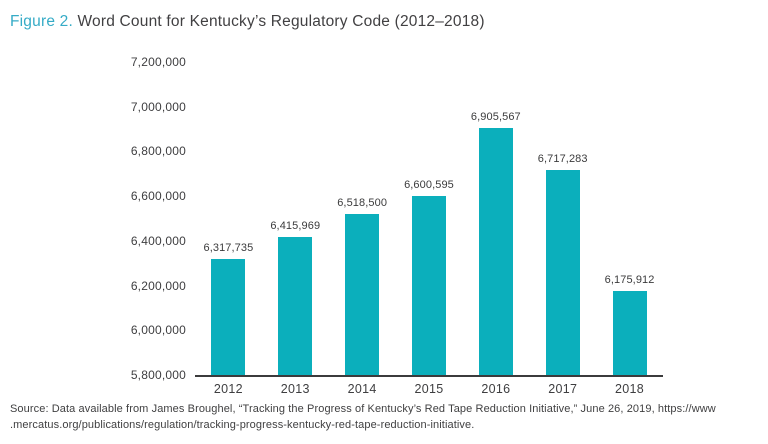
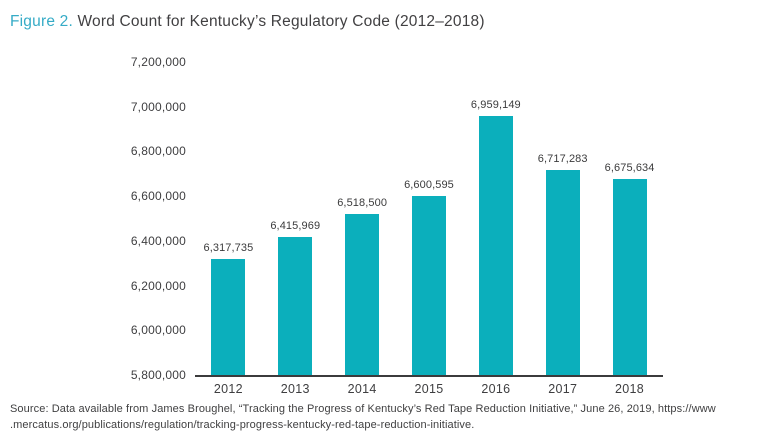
2016: 6,905,567 -> 6,959,149
2018: 6,175,912 -> 6,675,634
